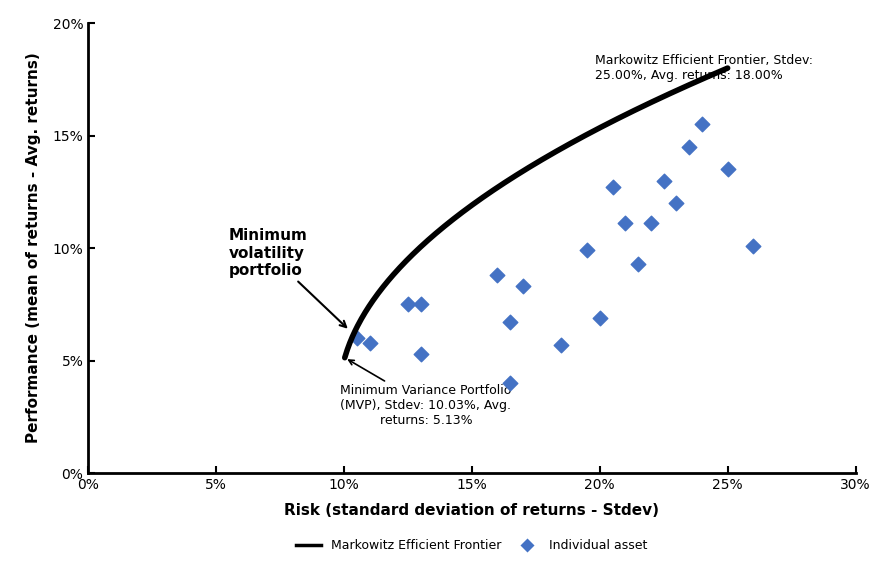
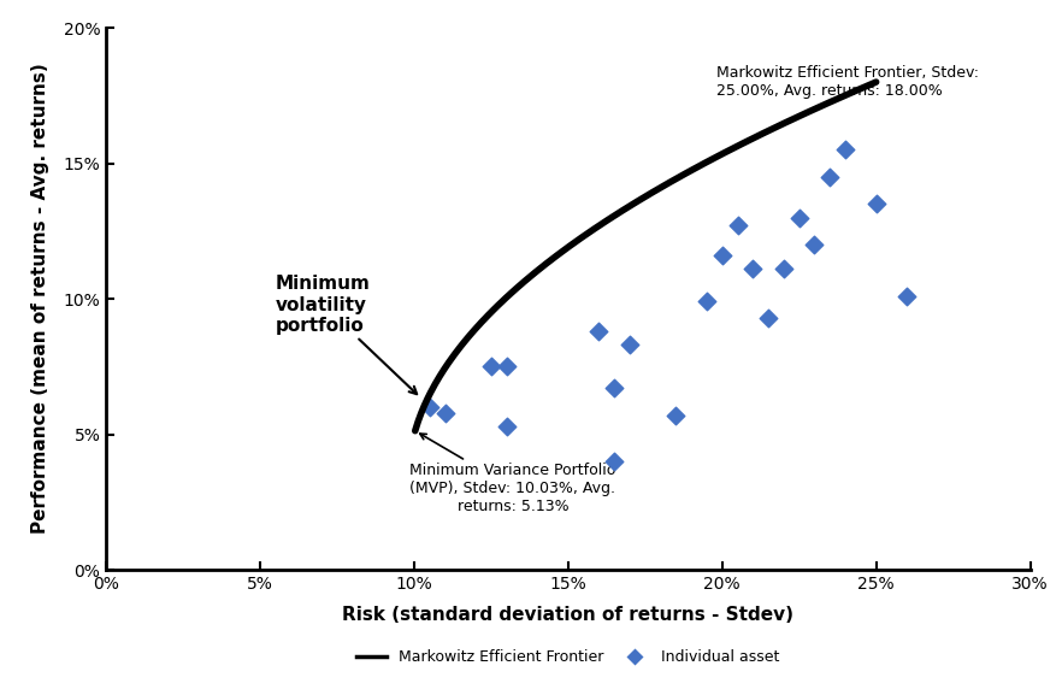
Individual asset/20%: 6.9% -> 11.6%
